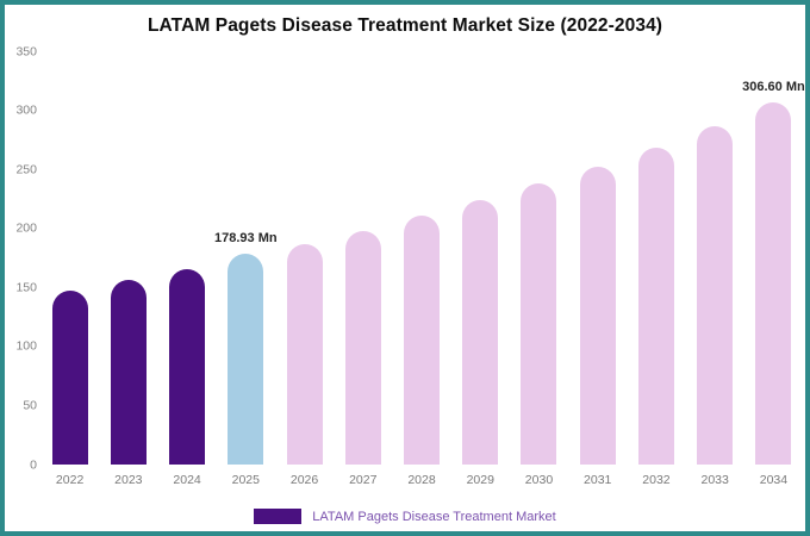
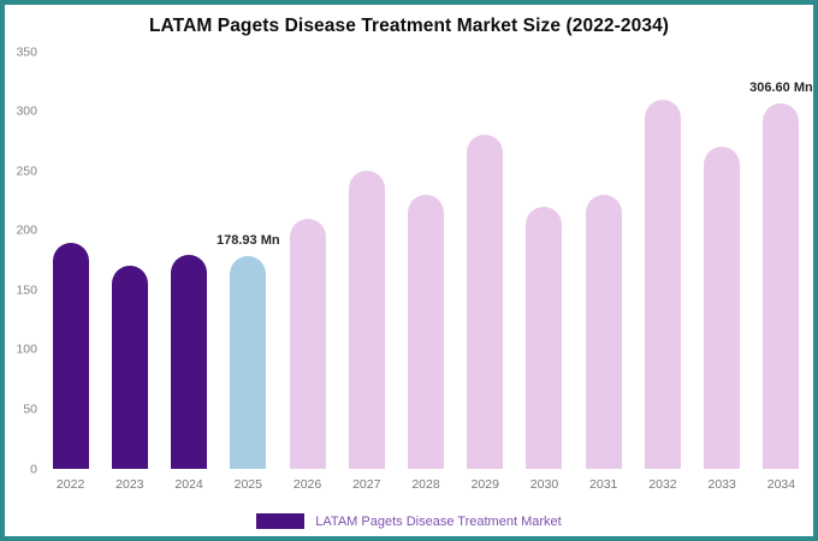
2022: 150 -> 190
2023: 160 -> 170
2024: 160 -> 180
2026: 190 -> 210
2027: 200 -> 250
2028: 210 -> 230
2029: 220 -> 280
2030: 240 -> 220
2031: 250 -> 230
2032: 270 -> 310
2033: 290 -> 270
